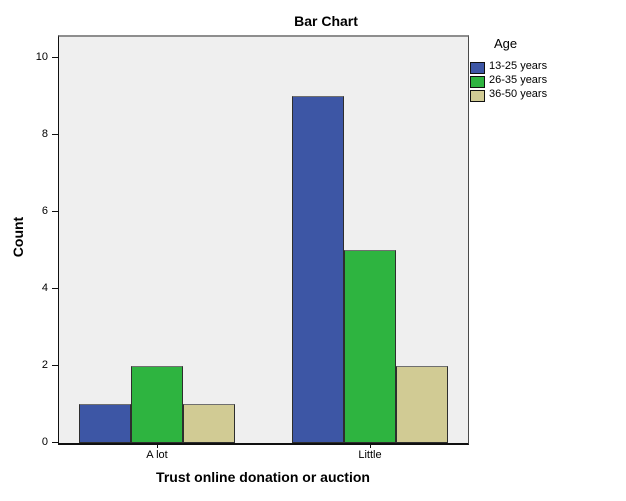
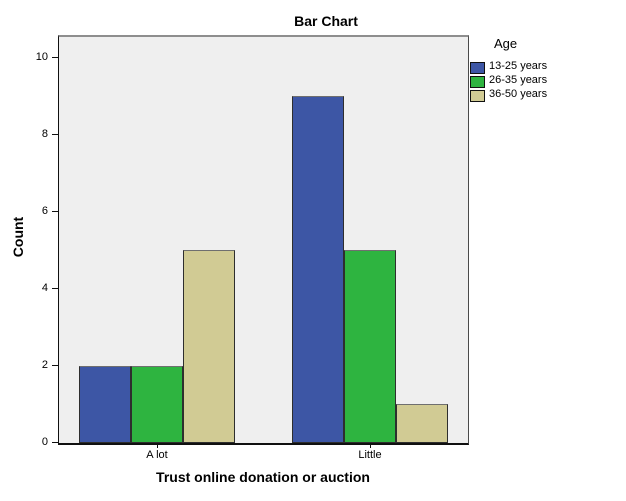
13-25 years/A lot: 1 -> 2
36-50 years/A lot: 1 -> 5
36-50 years/Little: 2 -> 1
